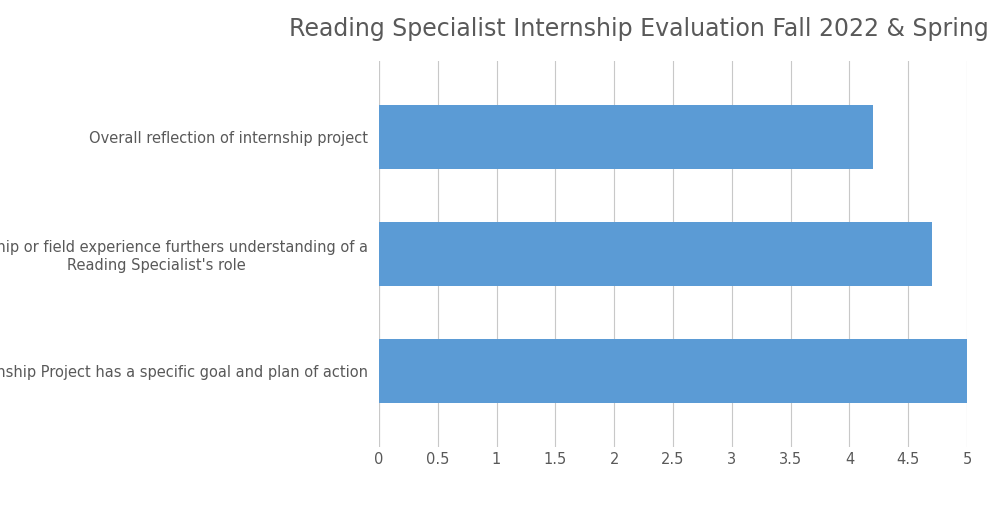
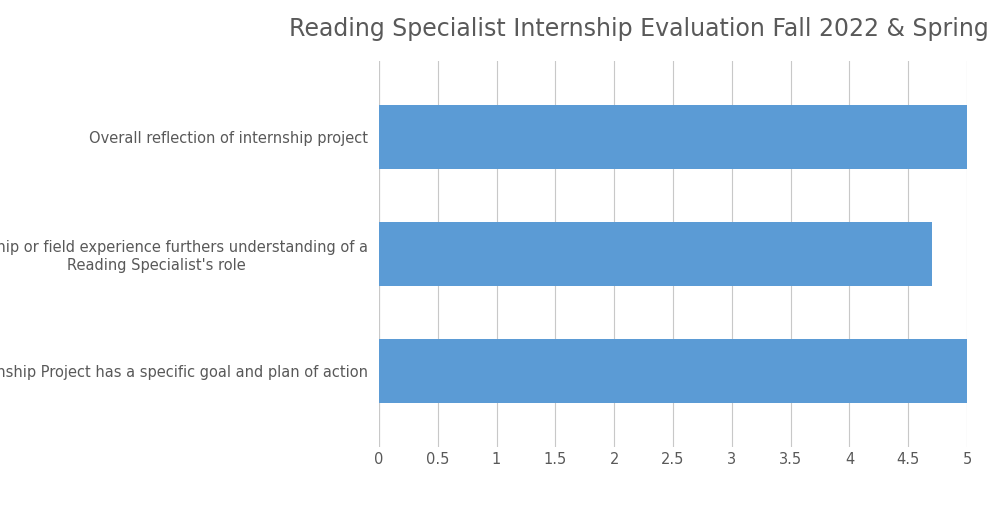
Overall reflection of internship project: 4.2 -> 5.0
